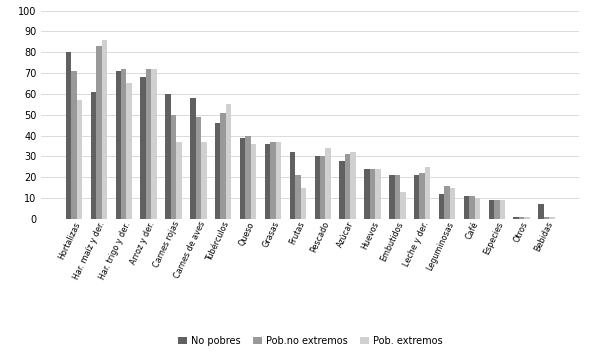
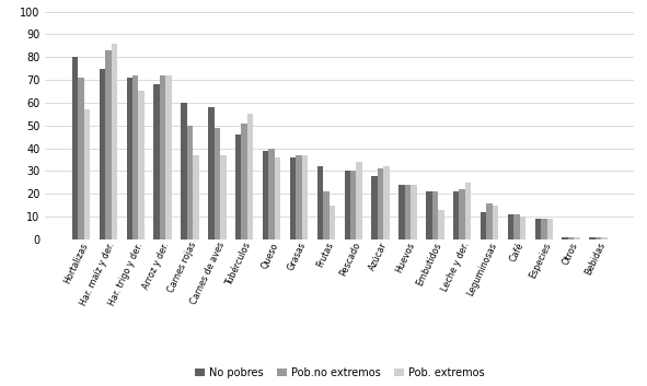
No pobres/Har. maíz y der.: 61 -> 75
No pobres/Bebidas: 7 -> 1
